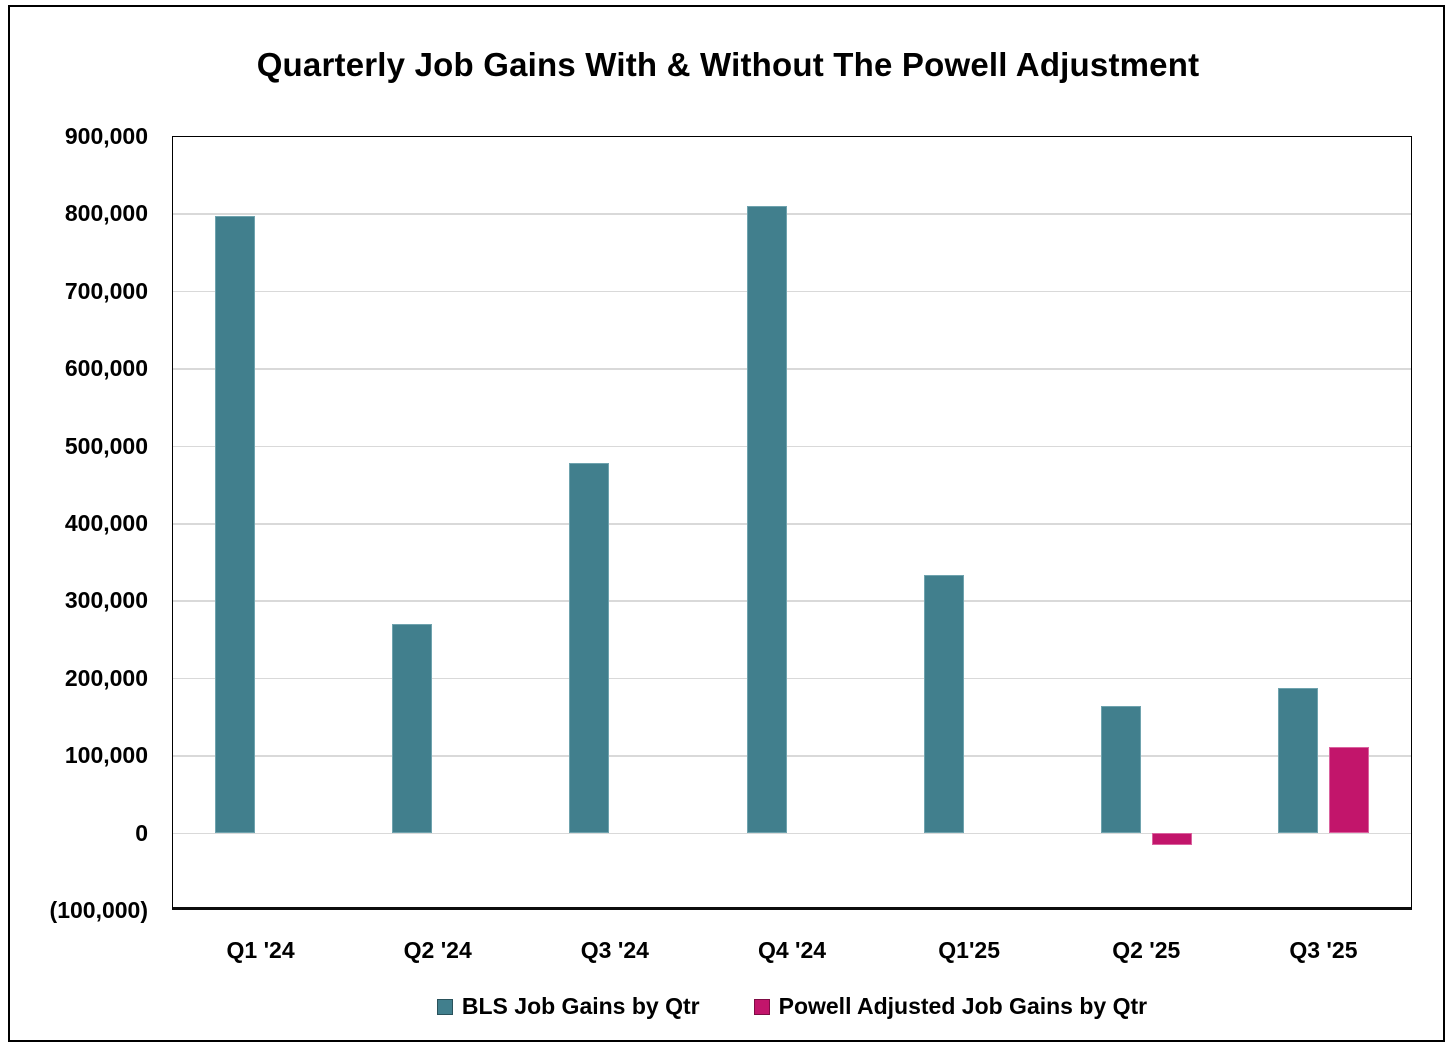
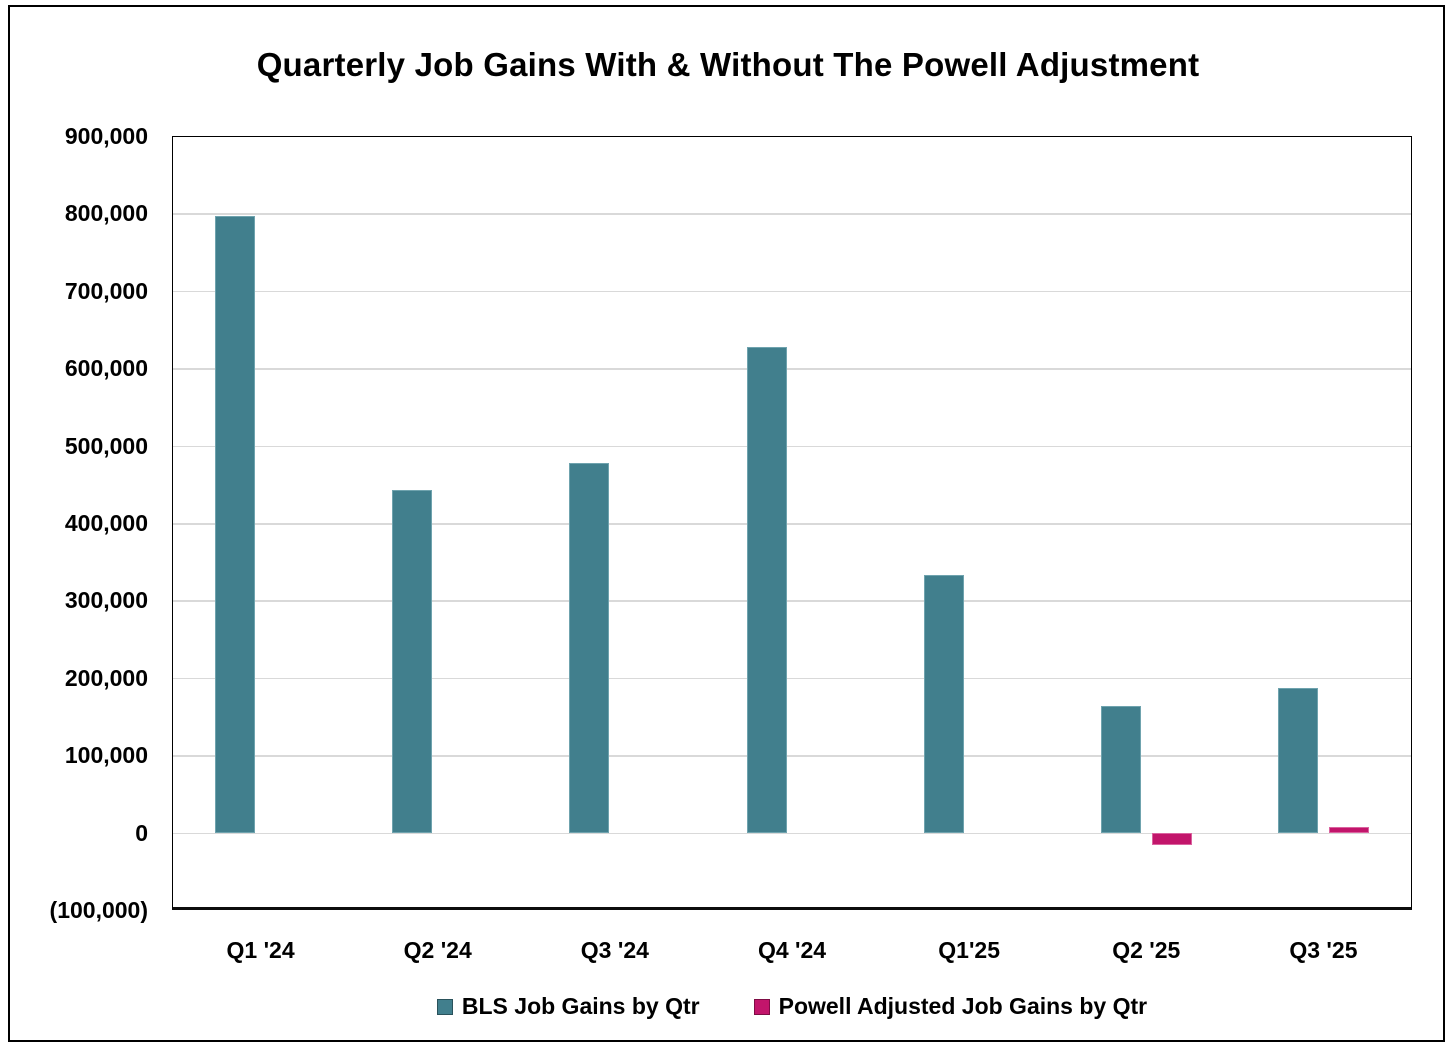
BLS Job Gains by Qtr/Q2 '24: 270000 -> 440000
BLS Job Gains by Qtr/Q4 '24: 810000 -> 630000
Powell Adjusted Job Gains by Qtr/Q3 '25: 110000 -> 10000
